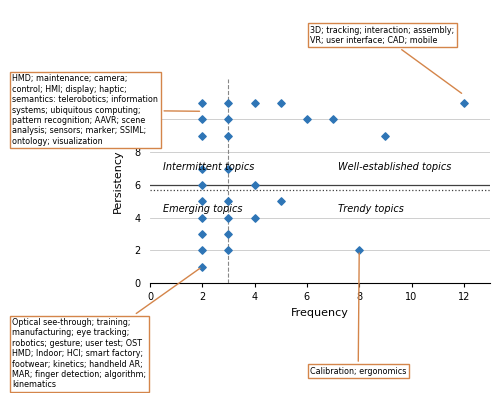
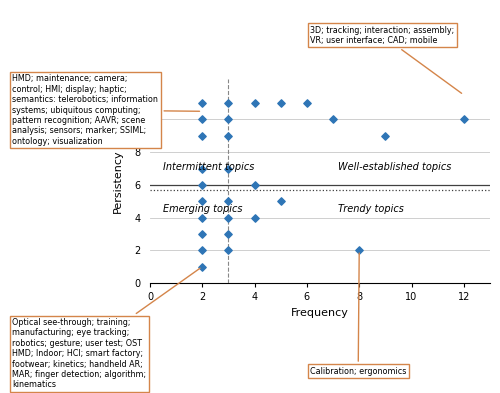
6: 10 -> 11
12: 11 -> 10
